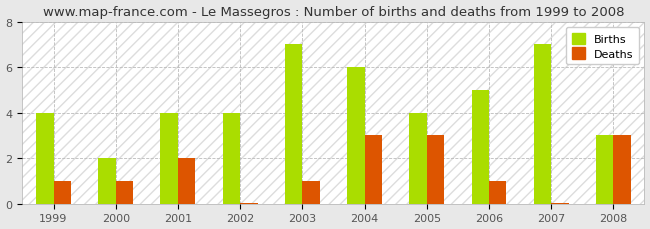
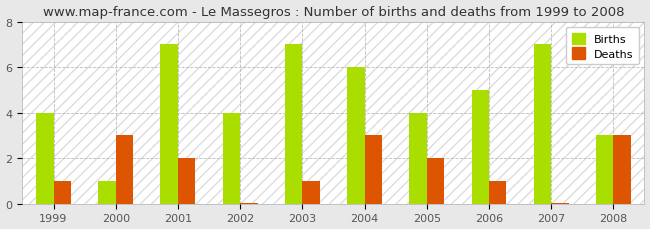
Births/2000: 2 -> 1
Deaths/2000: 1.00 -> 3.00
Births/2001: 4 -> 7
Deaths/2005: 3.00 -> 2.00
